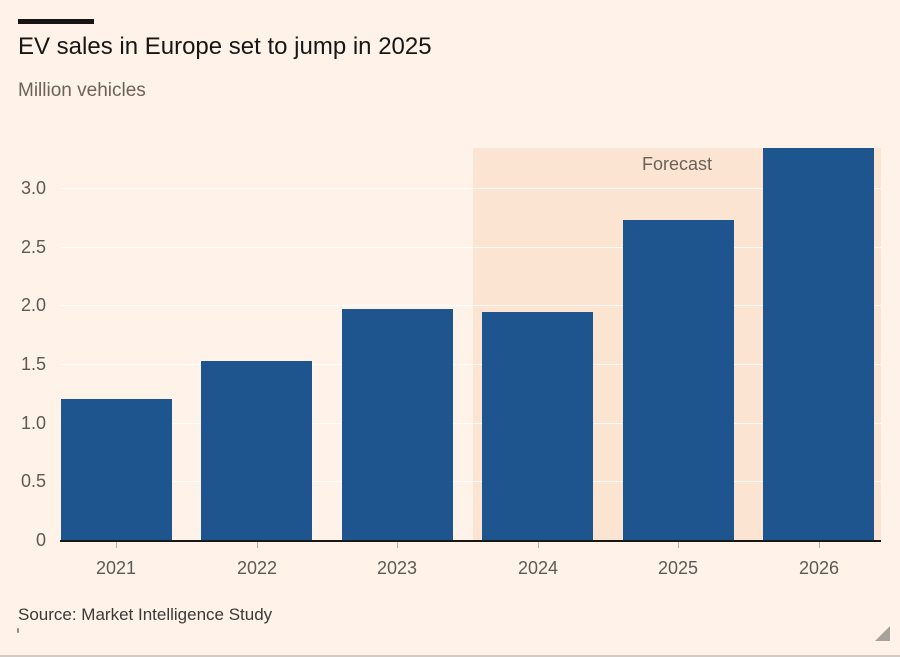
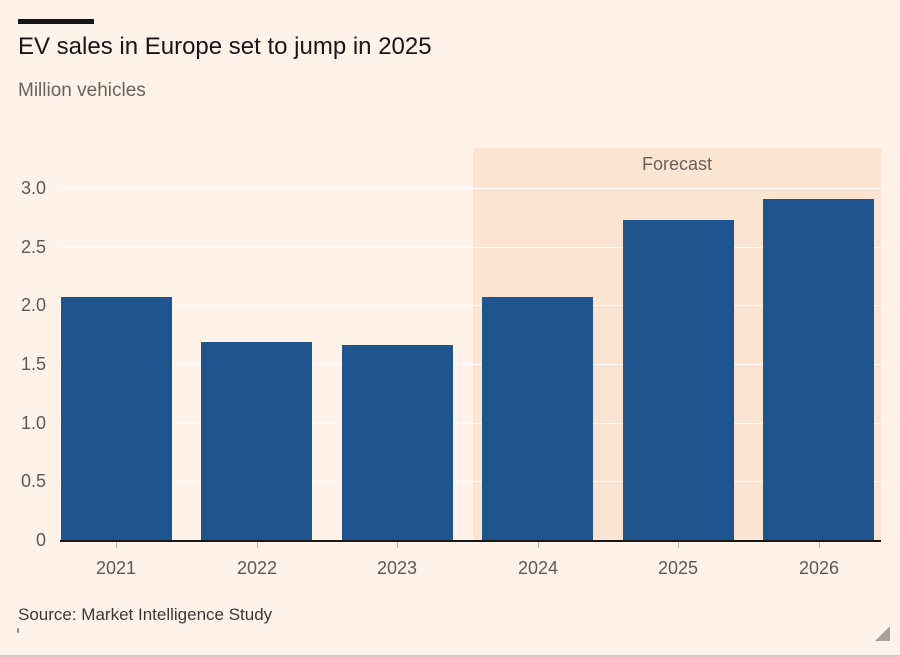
2021: 1.20 -> 2.07
2022: 1.53 -> 1.69
2023: 1.97 -> 1.66
2024: 1.94 -> 2.07
2026: 3.34 -> 2.91
